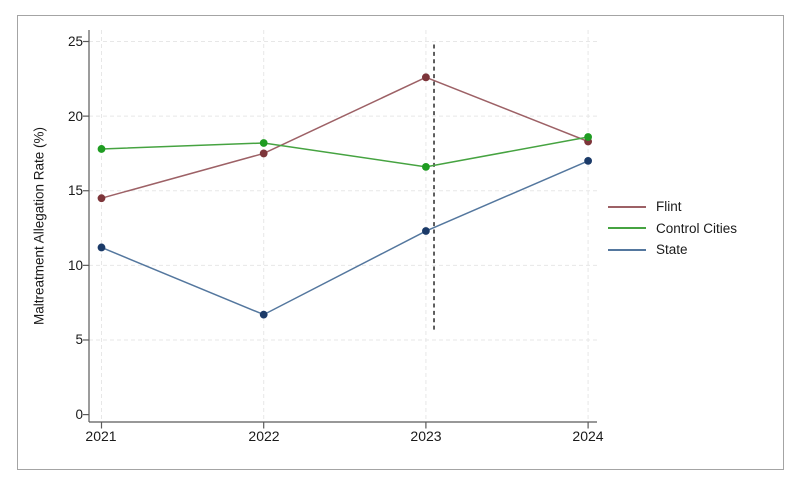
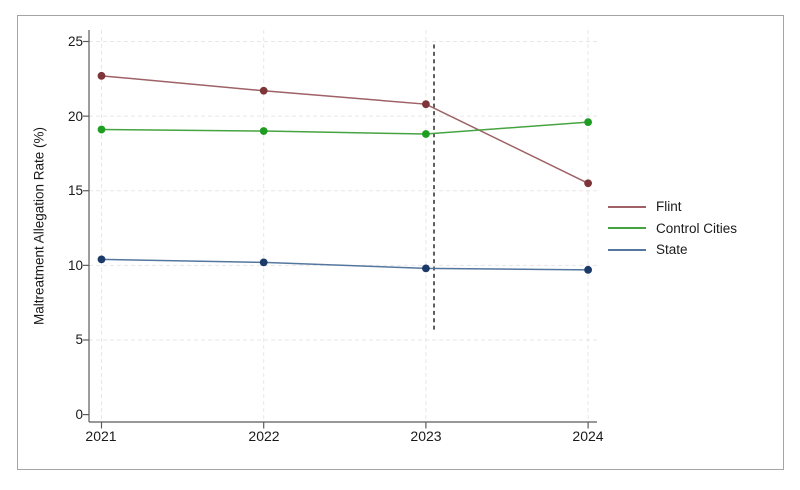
Flint/2021: 14.5 -> 22.7
Control Cities/2021: 17.8 -> 19.1
State/2021: 11.2 -> 10.4
Flint/2022: 17.5 -> 21.7
Control Cities/2022: 18.2 -> 19.0
State/2022: 6.7 -> 10.2
Flint/2023: 22.6 -> 20.8
Control Cities/2023: 16.6 -> 18.8
State/2023: 12.3 -> 9.8
Flint/2024: 18.3 -> 15.5
Control Cities/2024: 18.6 -> 19.6
State/2024: 17.0 -> 9.7
